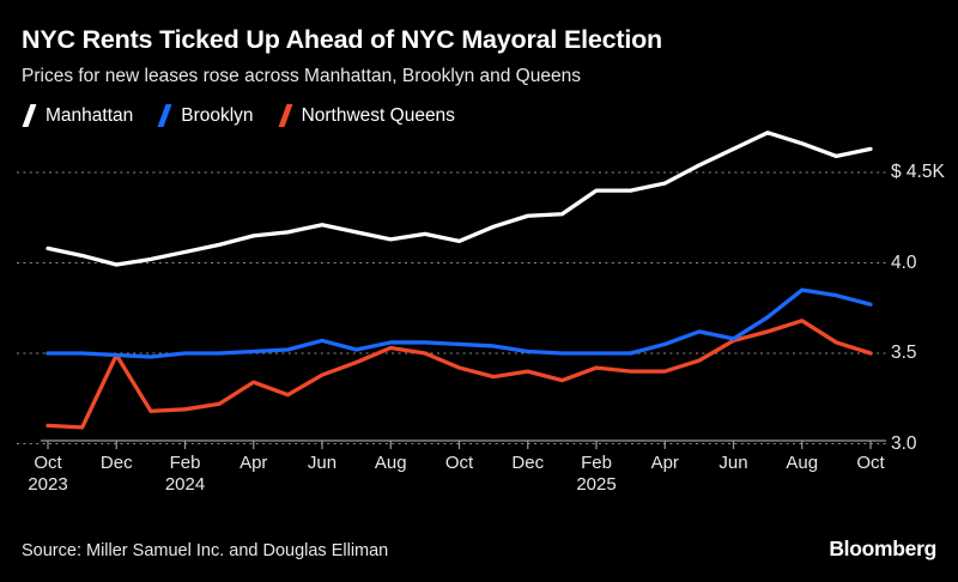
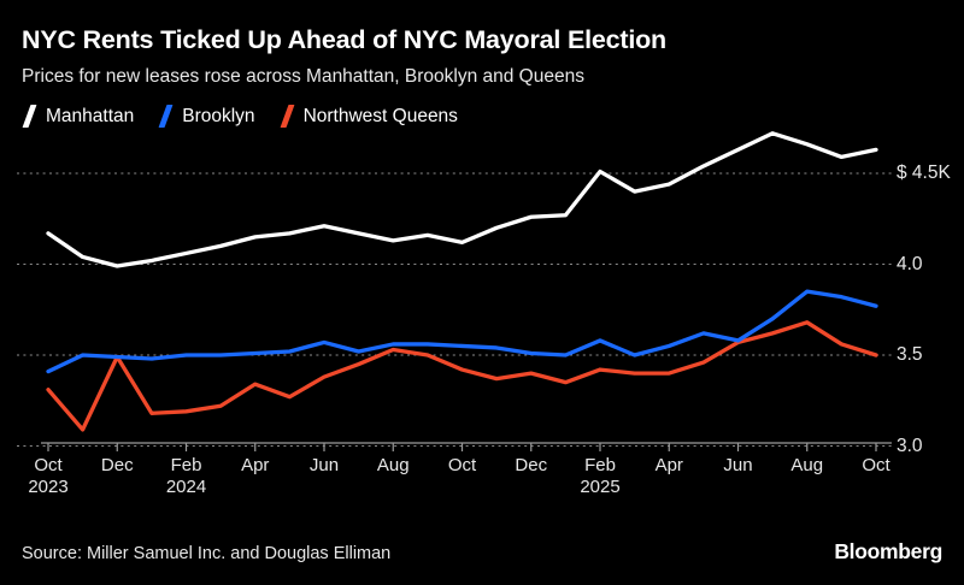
Manhattan/Oct 2023: 4.08 -> 4.17
Brooklyn/Oct 2023: 3.50 -> 3.41
Northwest Queens/Oct 2023: 3.10 -> 3.31
Manhattan/Feb 2025: 4.40 -> 4.51
Brooklyn/Feb 2025: 3.50 -> 3.58
